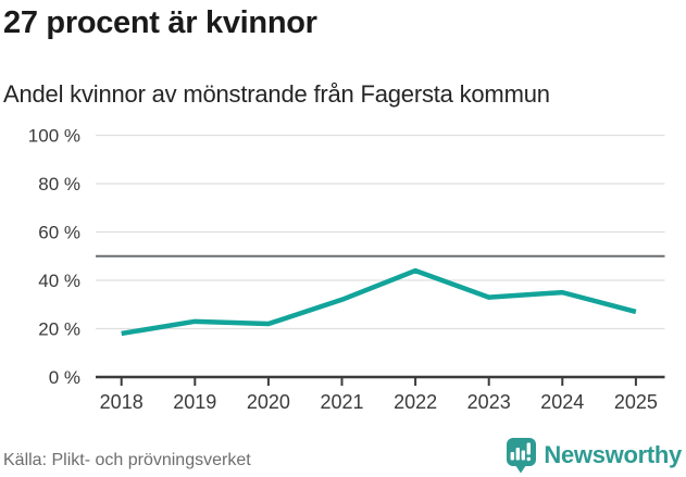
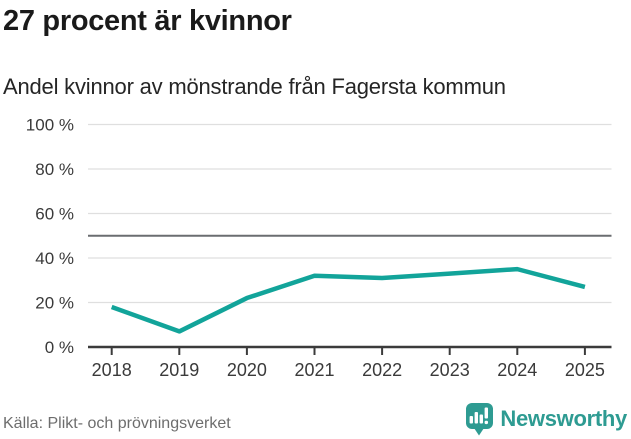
2019: 23% -> 7%
2022: 44% -> 31%
